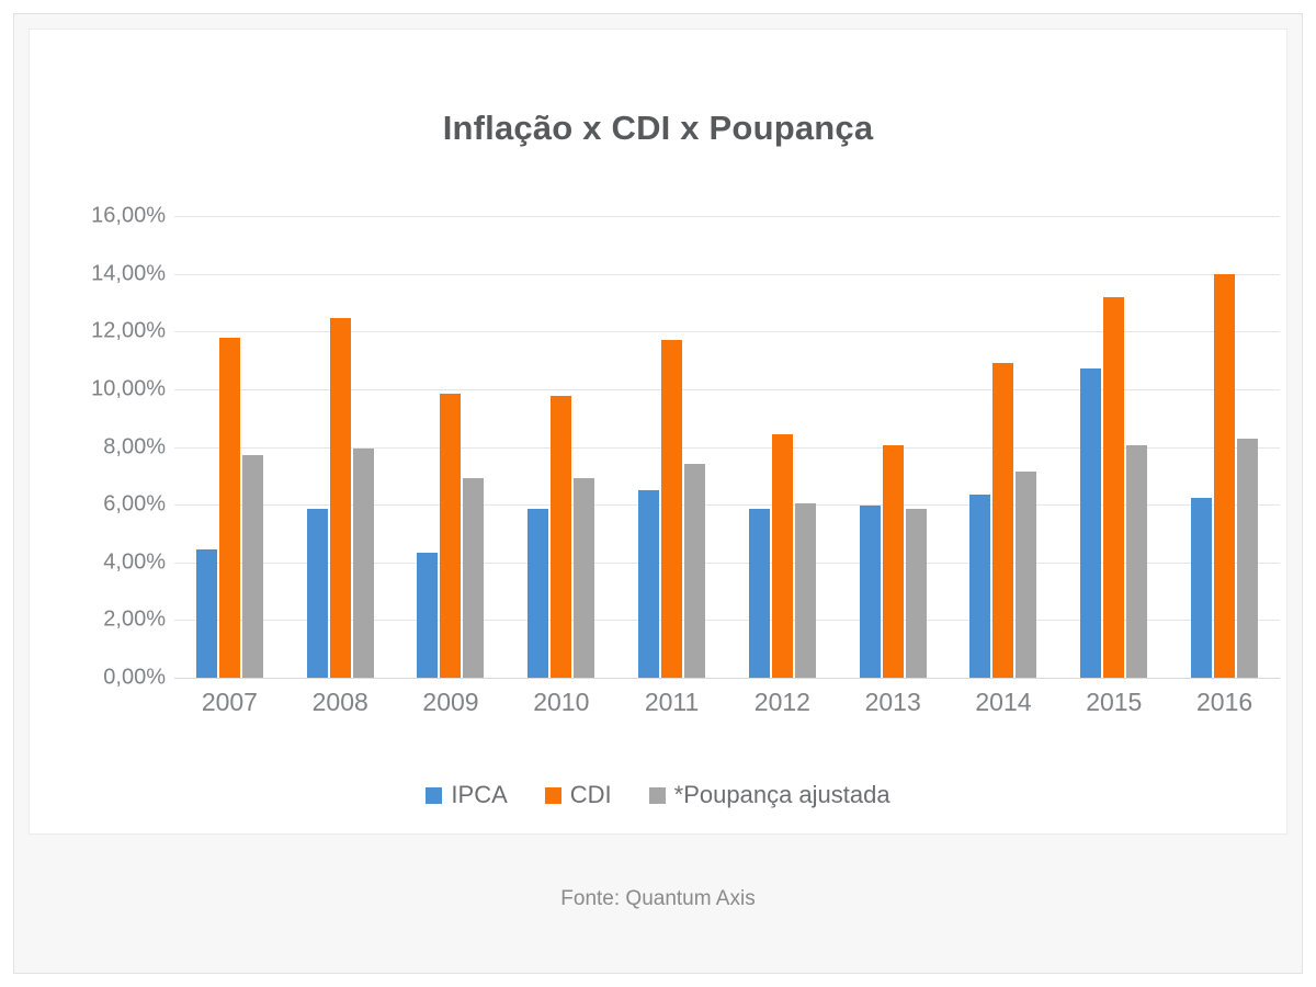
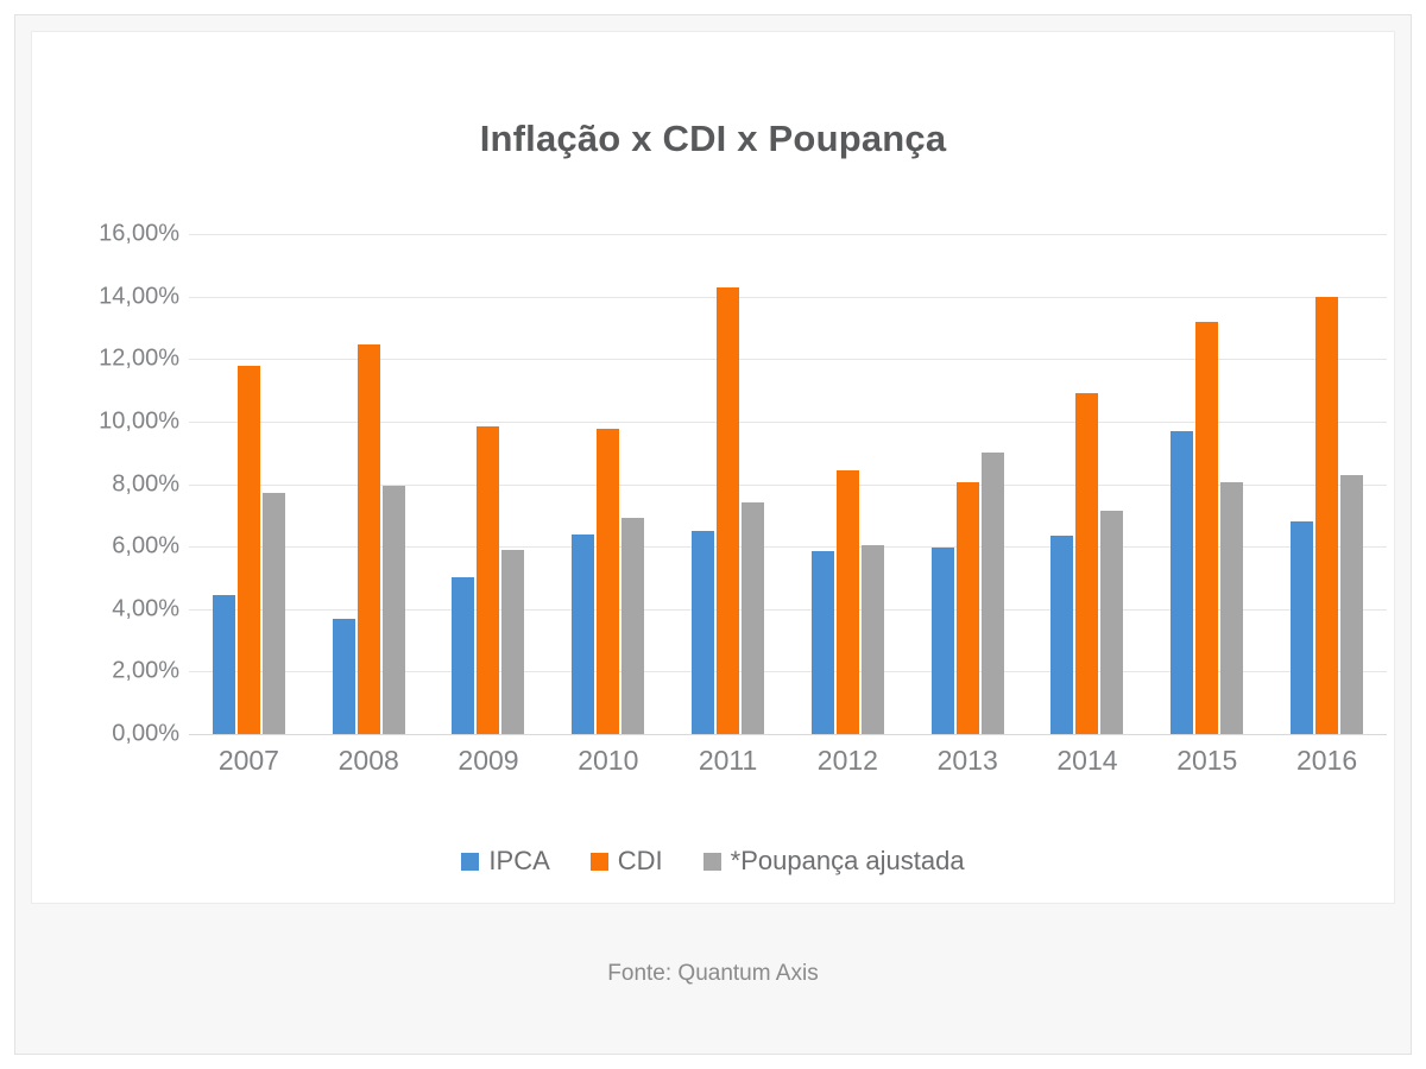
IPCA/2008: 5,8% -> 3,7%
IPCA/2009: 4,3% -> 5,0%
*Poupança ajustada/2009: 6,9% -> 5,9%
IPCA/2010: 5,8% -> 6,4%
CDI/2011: 11,7% -> 14,3%
*Poupança ajustada/2013: 5,8% -> 9,0%
IPCA/2015: 10,7% -> 9,7%
IPCA/2016: 6,2% -> 6,8%
